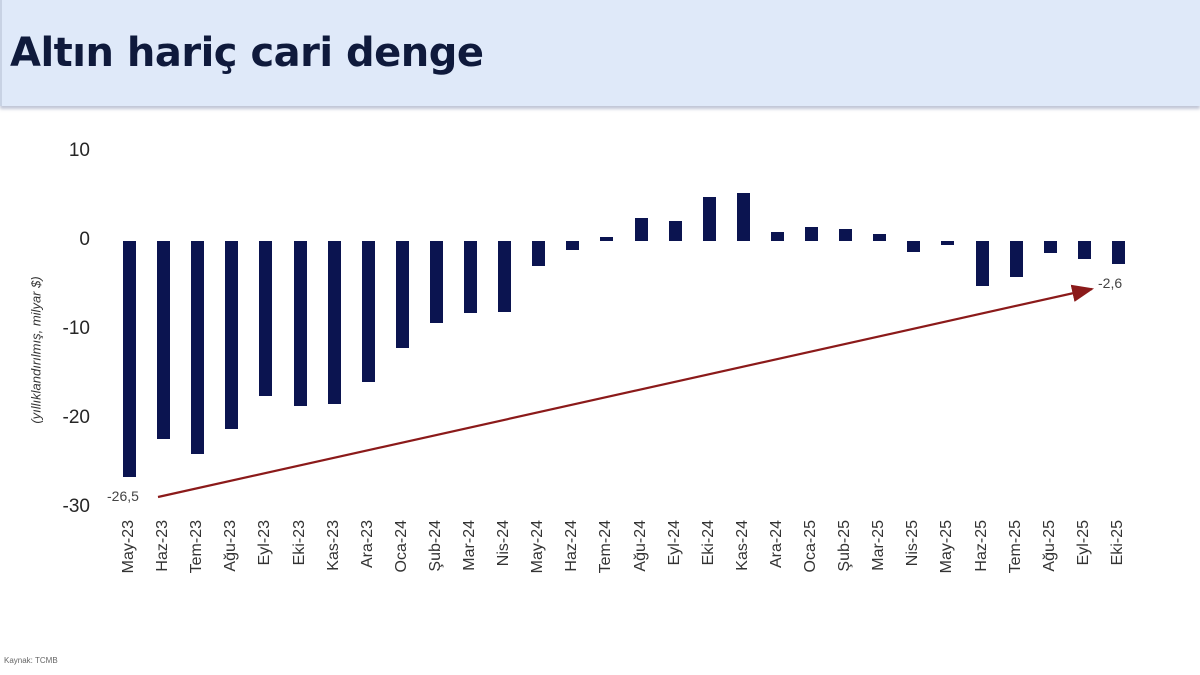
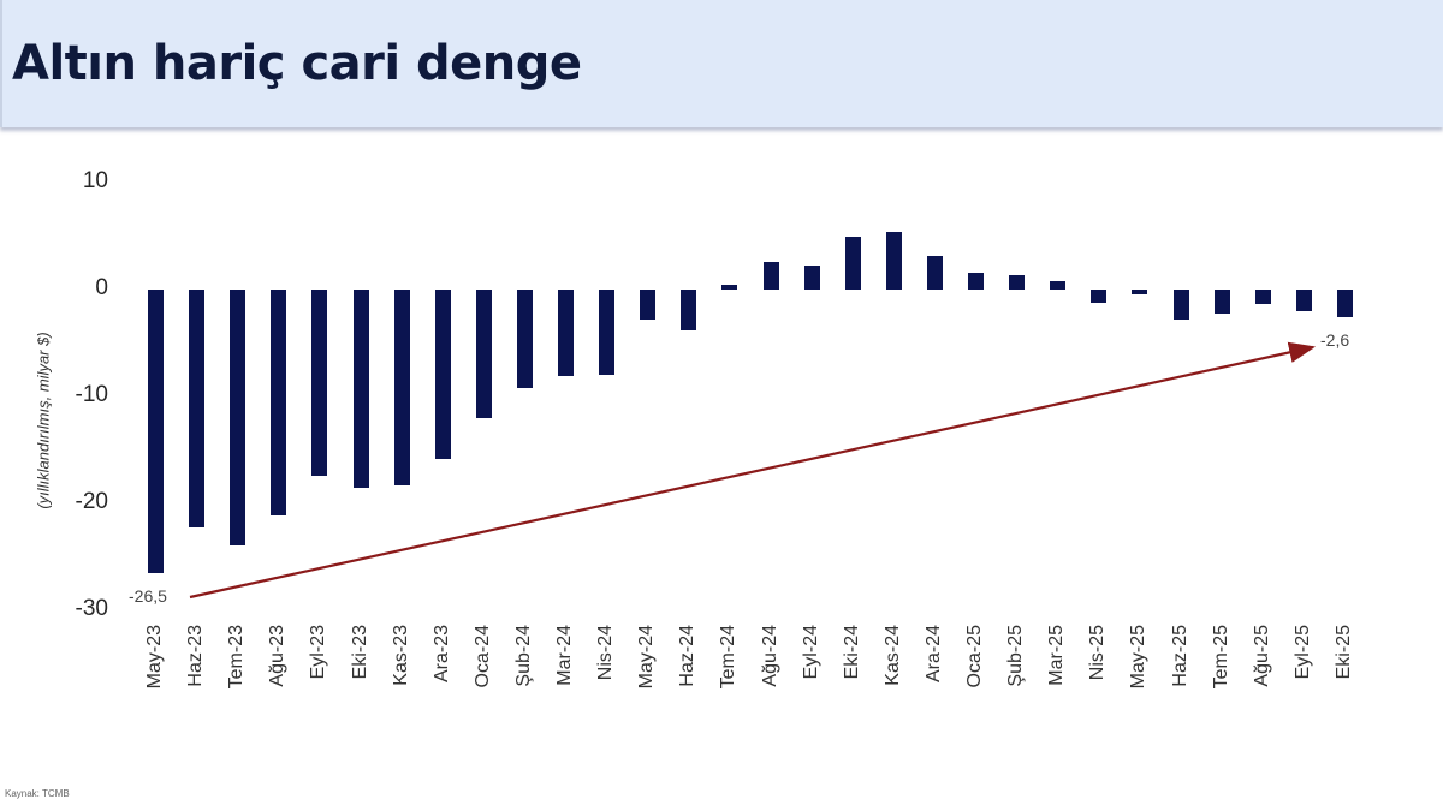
Haz-24: -1 -> -4
Ara-24: 1 -> 3
Haz-25: -5 -> -3
Tem-25: -4 -> -2
